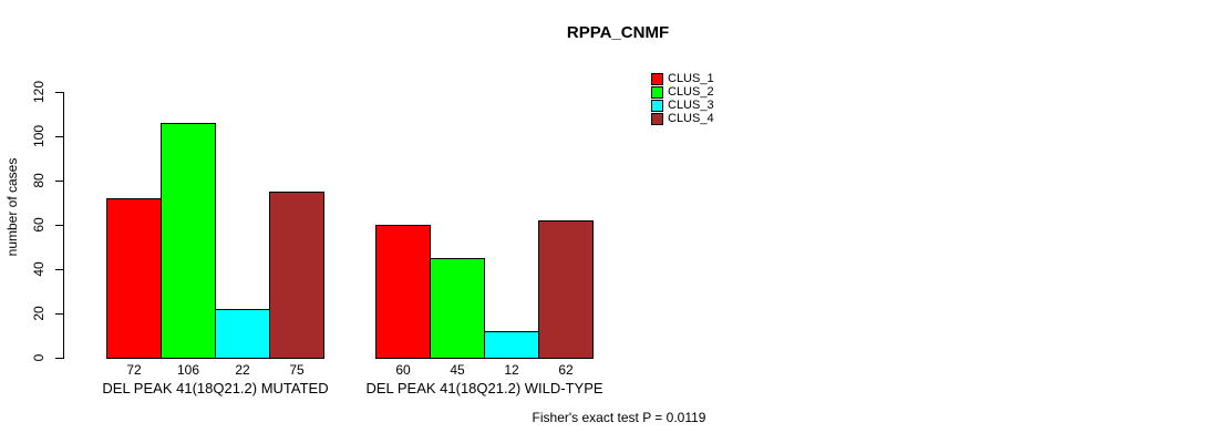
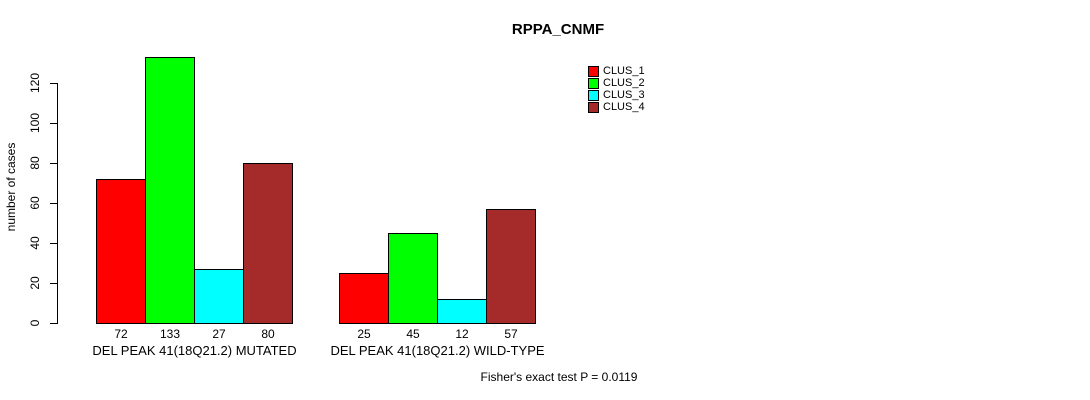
CLUS_2/DEL PEAK 41(18Q21.2) MUTATED: 106 -> 133
CLUS_3/DEL PEAK 41(18Q21.2) MUTATED: 22 -> 27
CLUS_4/DEL PEAK 41(18Q21.2) MUTATED: 75 -> 80
CLUS_1/DEL PEAK 41(18Q21.2) WILD-TYPE: 60 -> 25
CLUS_4/DEL PEAK 41(18Q21.2) WILD-TYPE: 62 -> 57
